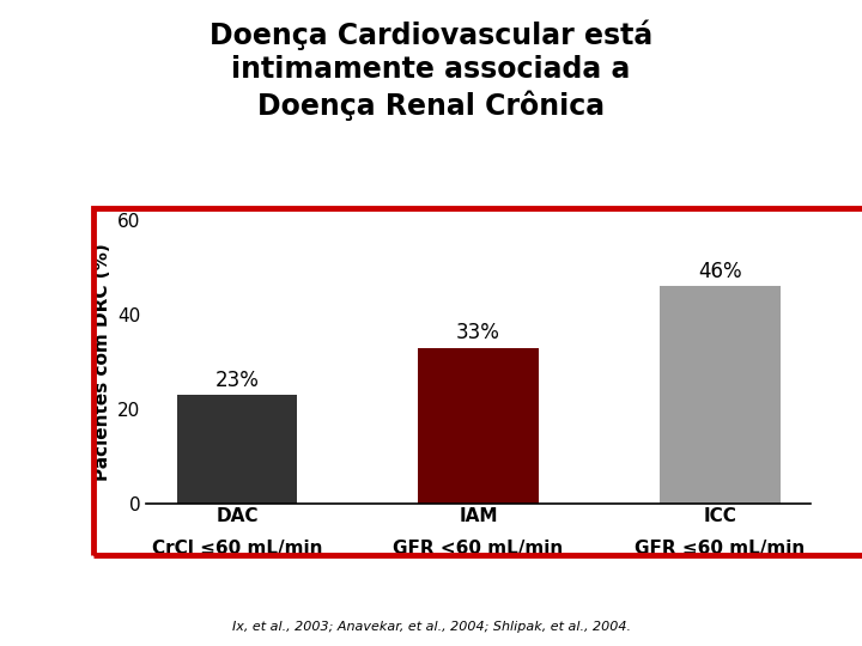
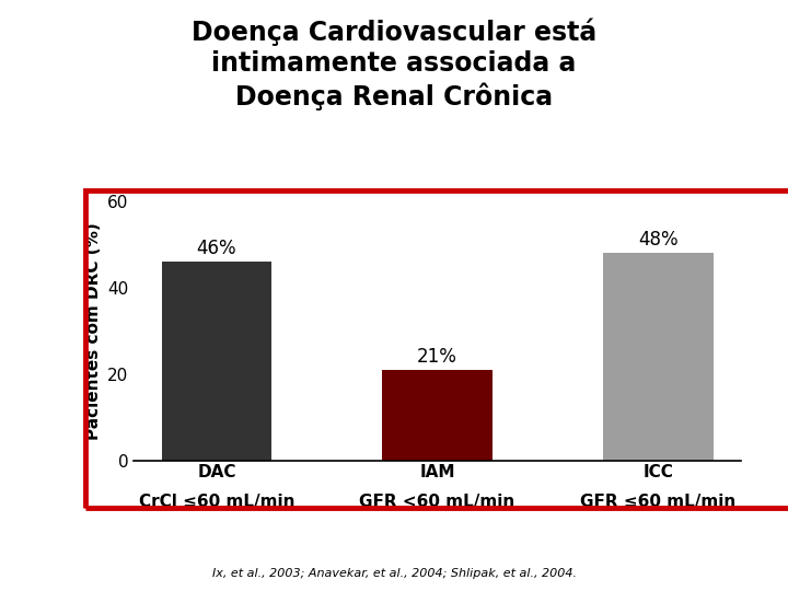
DAC: 23% -> 46%
IAM: 33% -> 21%
ICC: 46% -> 48%
